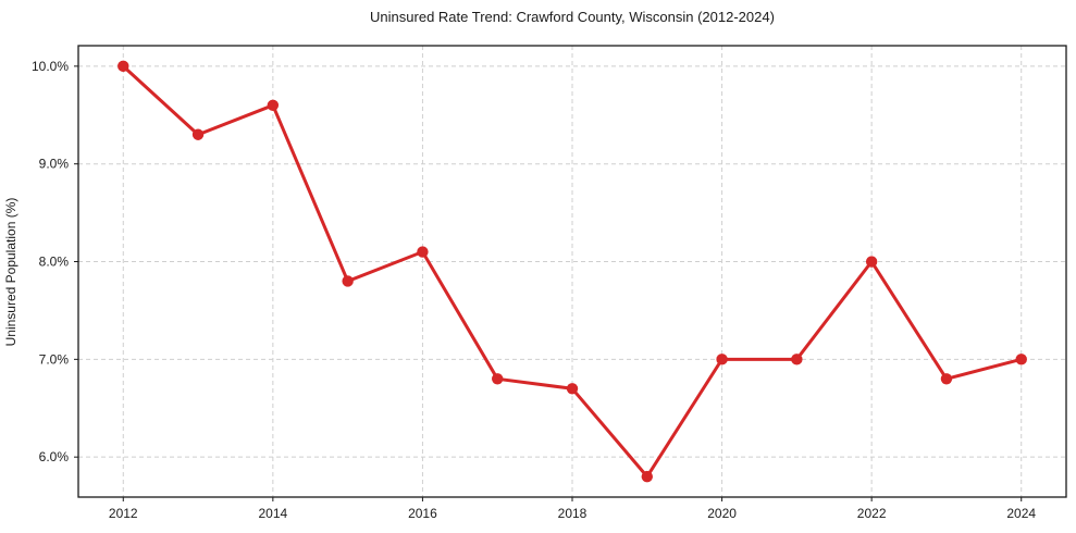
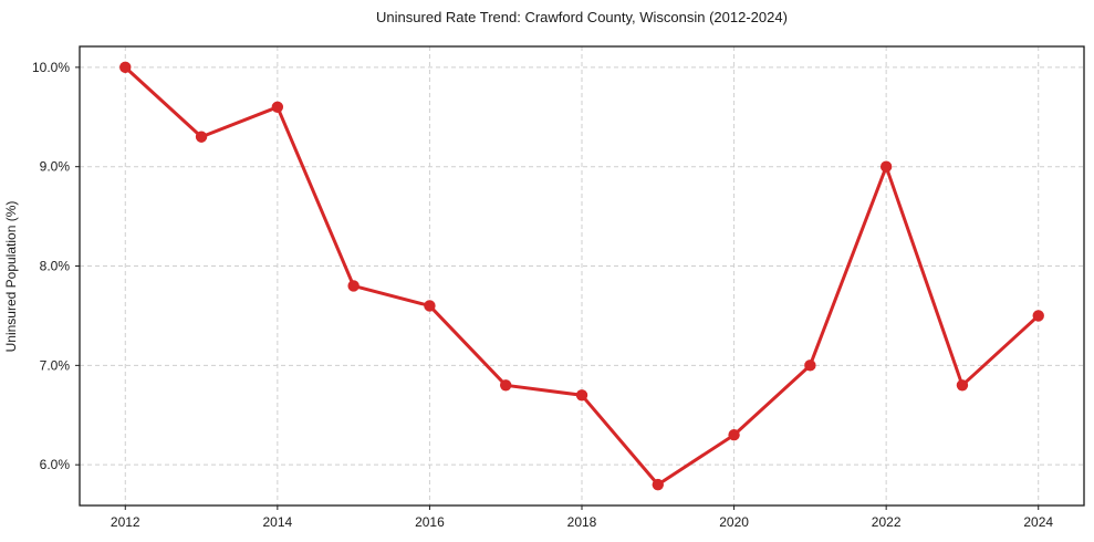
2016: 8.1% -> 7.6%
2020: 7.0% -> 6.3%
2022: 8.0% -> 9.0%
2024: 7.0% -> 7.5%
